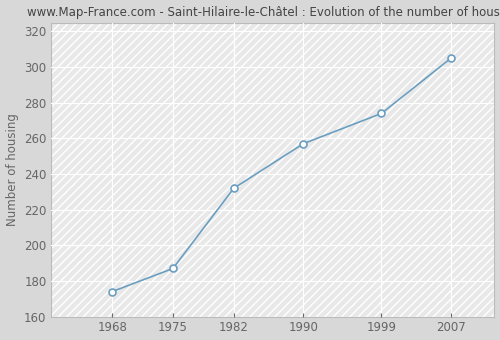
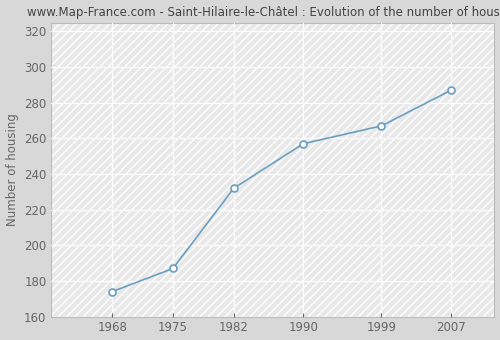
1999: 274 -> 267
2007: 305 -> 287
